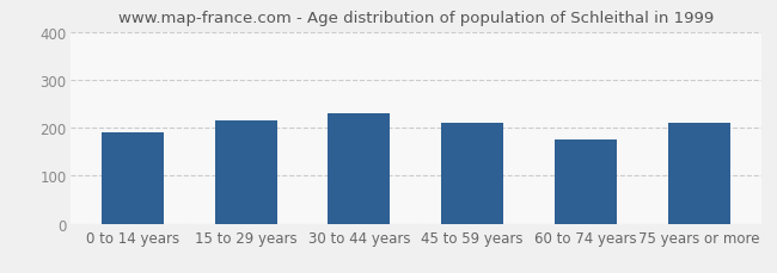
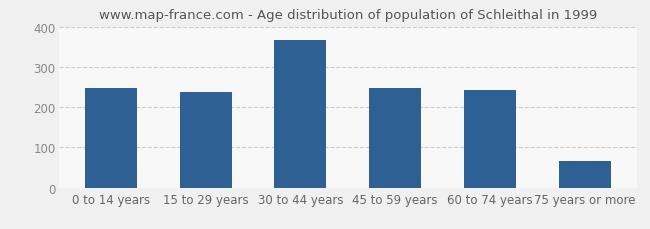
0 to 14 years: 190 -> 247
15 to 29 years: 215 -> 237
30 to 44 years: 230 -> 366
45 to 59 years: 210 -> 248
60 to 74 years: 175 -> 243
75 years or more: 210 -> 65
